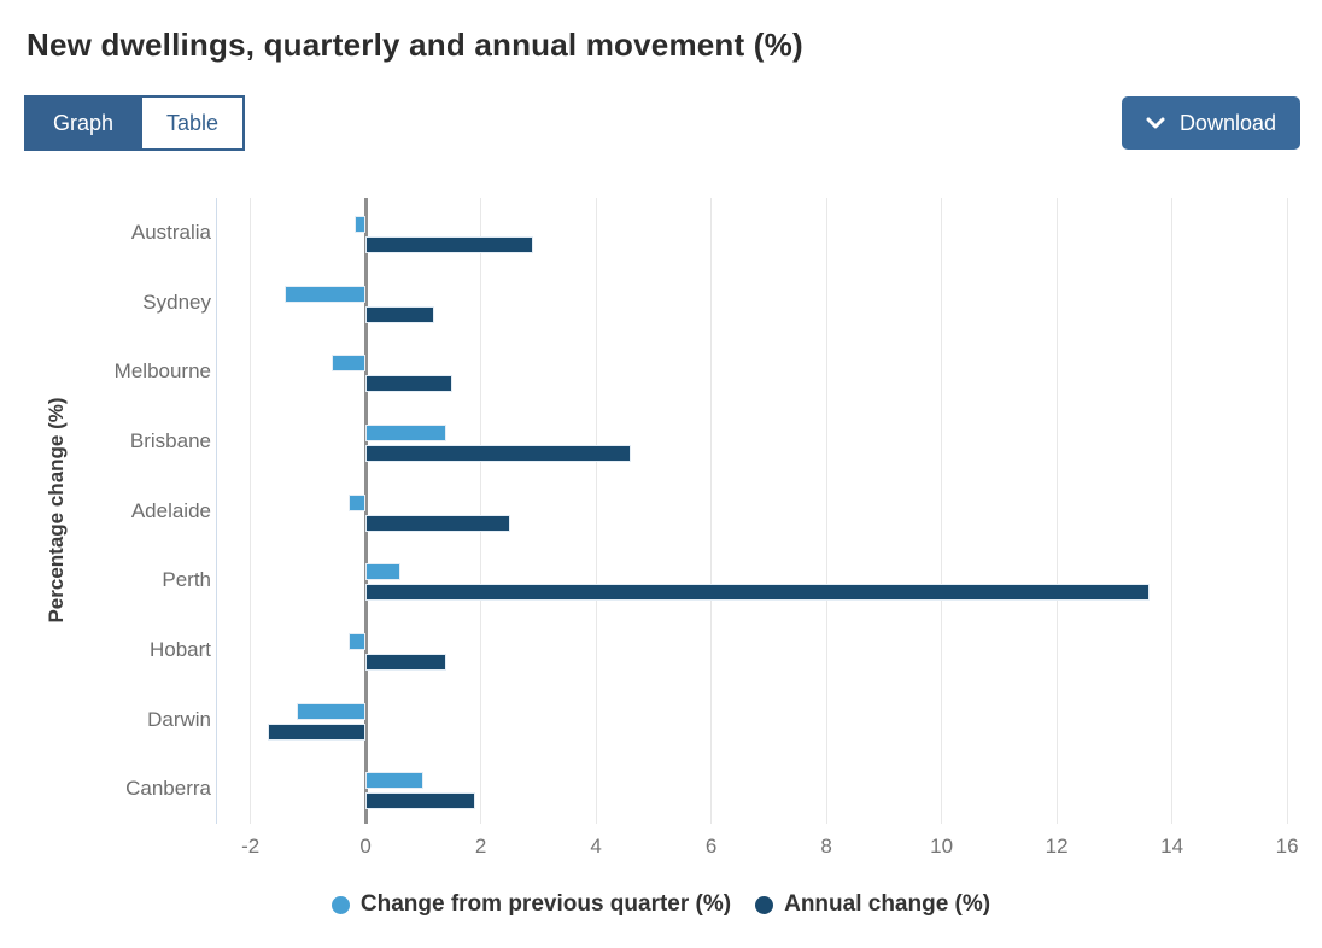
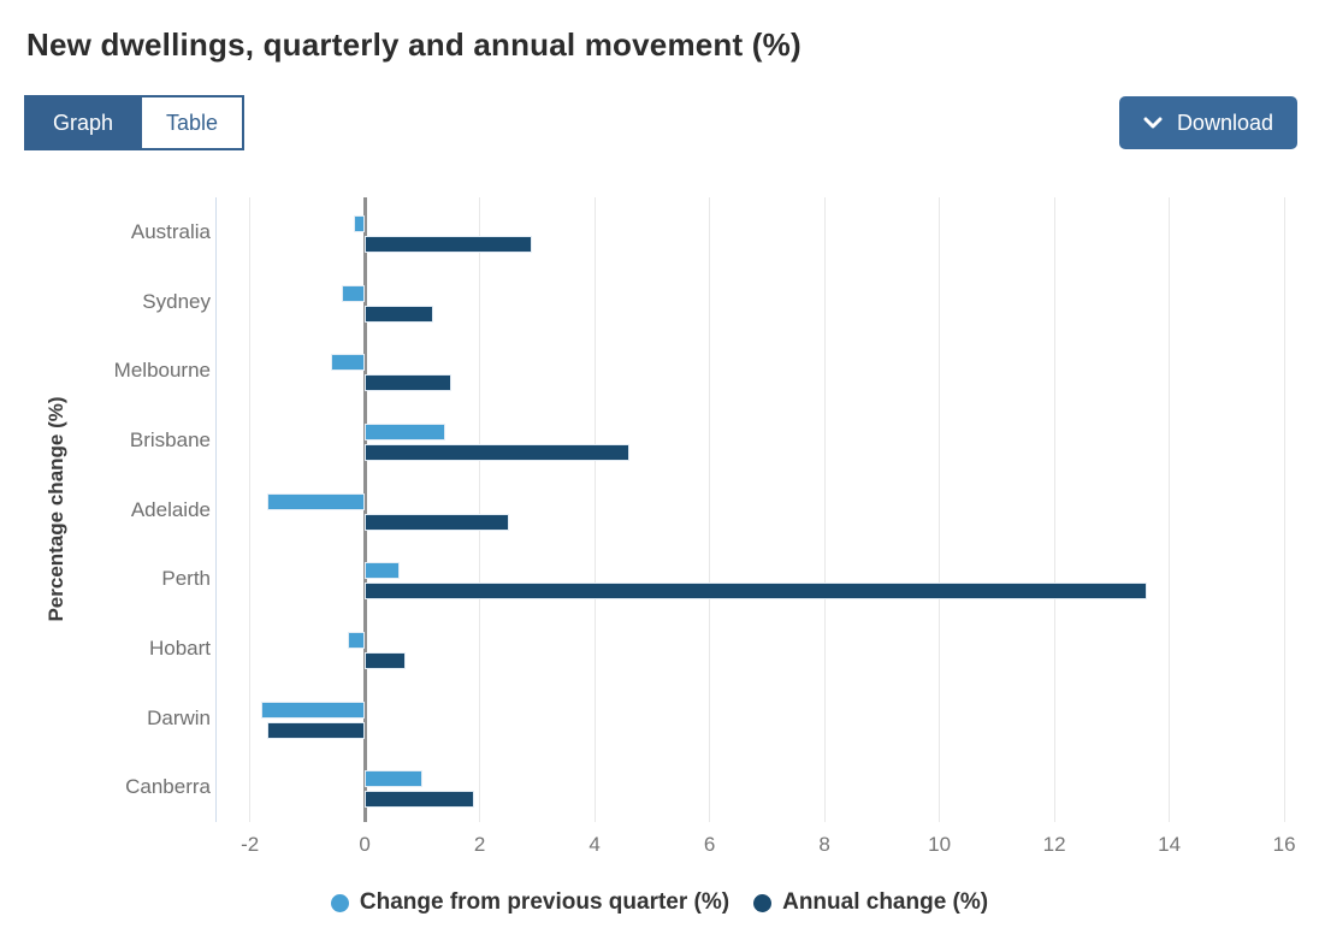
Change from previous quarter (%)/Sydney: -1.4 -> -0.4
Change from previous quarter (%)/Adelaide: -0.3 -> -1.7
Annual change (%)/Hobart: 1.4 -> 0.7
Change from previous quarter (%)/Darwin: -1.2 -> -1.8
